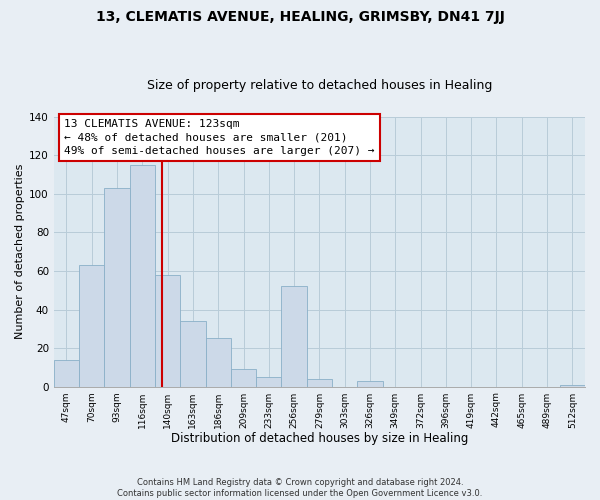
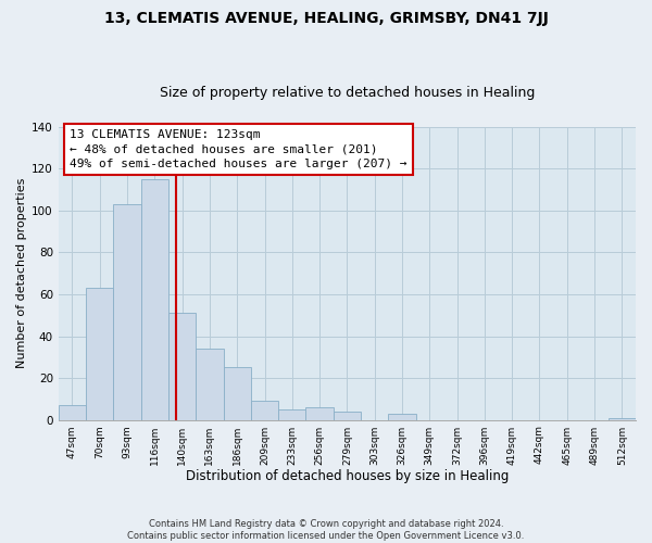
47sqm: 14 -> 7
140sqm: 58 -> 51
256sqm: 52 -> 6
